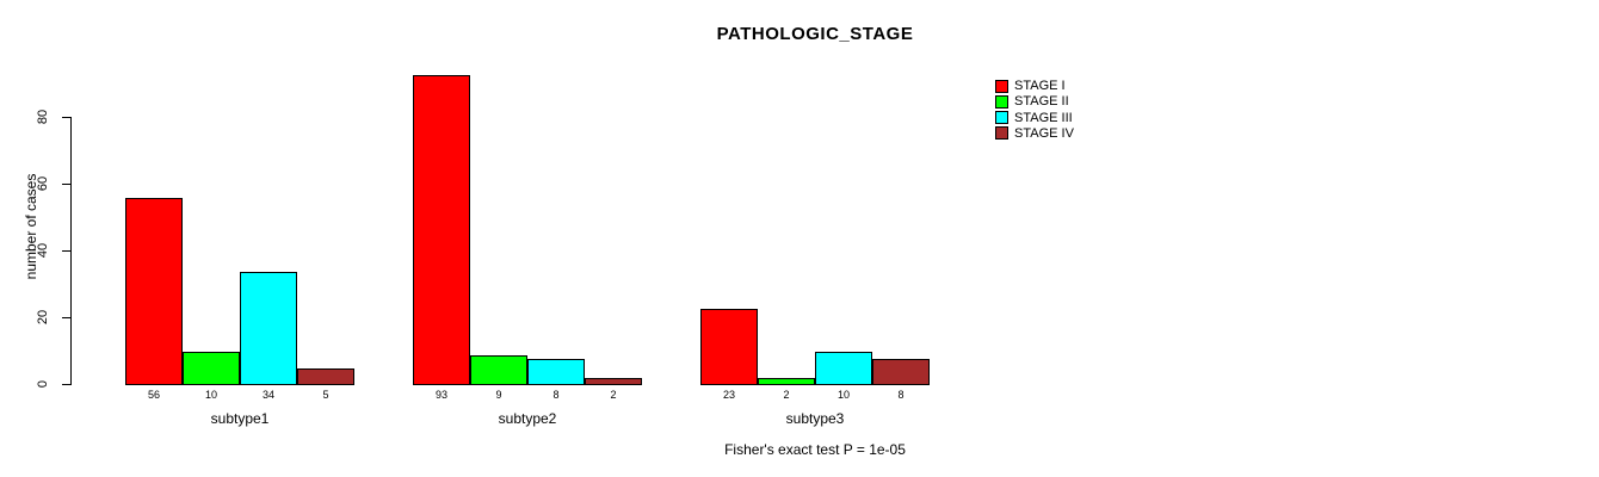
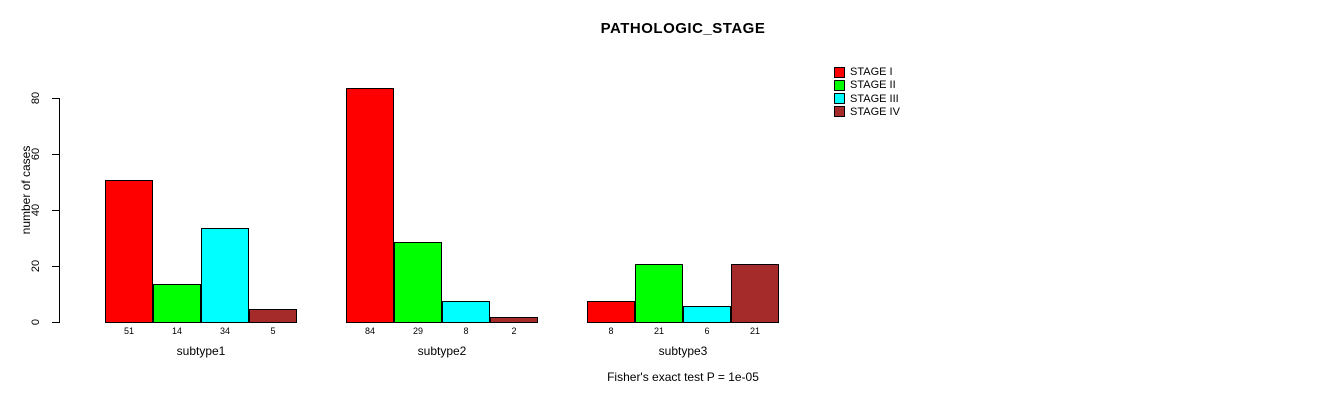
STAGE I/subtype1: 56 -> 51
STAGE II/subtype1: 10 -> 14
STAGE I/subtype2: 93 -> 84
STAGE II/subtype2: 9 -> 29
STAGE I/subtype3: 23 -> 8
STAGE II/subtype3: 2 -> 21
STAGE III/subtype3: 10 -> 6
STAGE IV/subtype3: 8 -> 21
